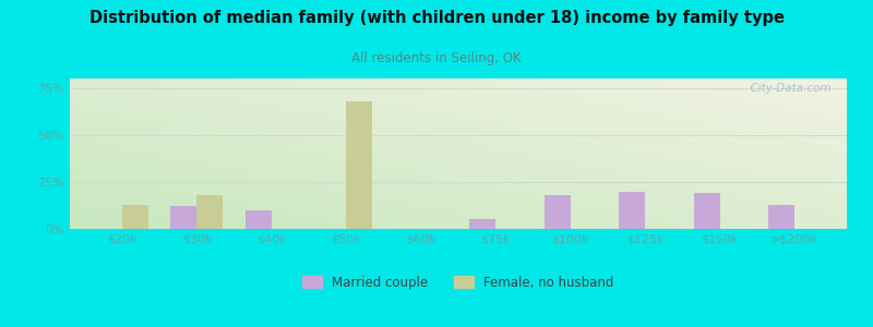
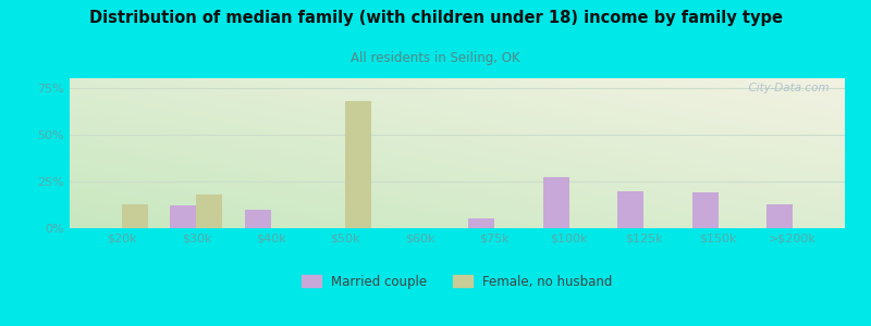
Married couple/$100k: 18% -> 27%
